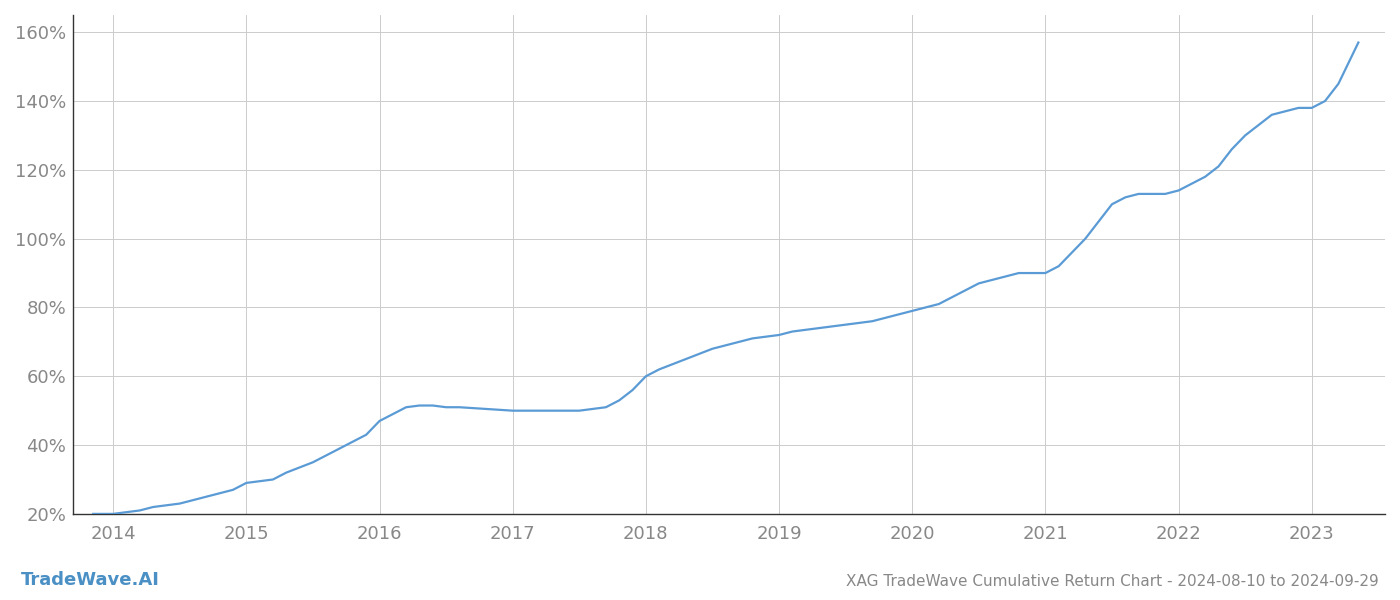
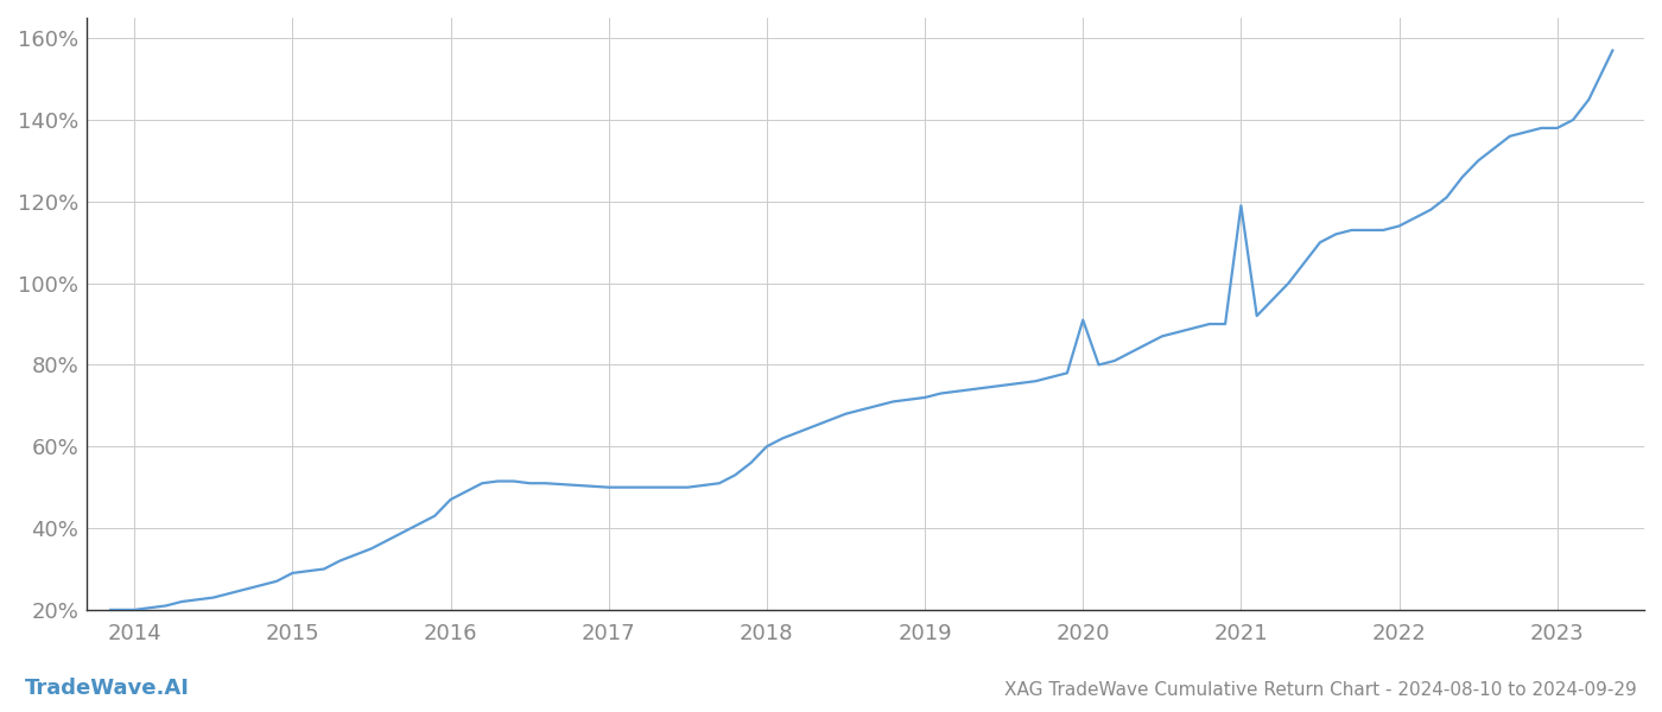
2020: 79.0% -> 91.0%
2021: 90.0% -> 119.0%
